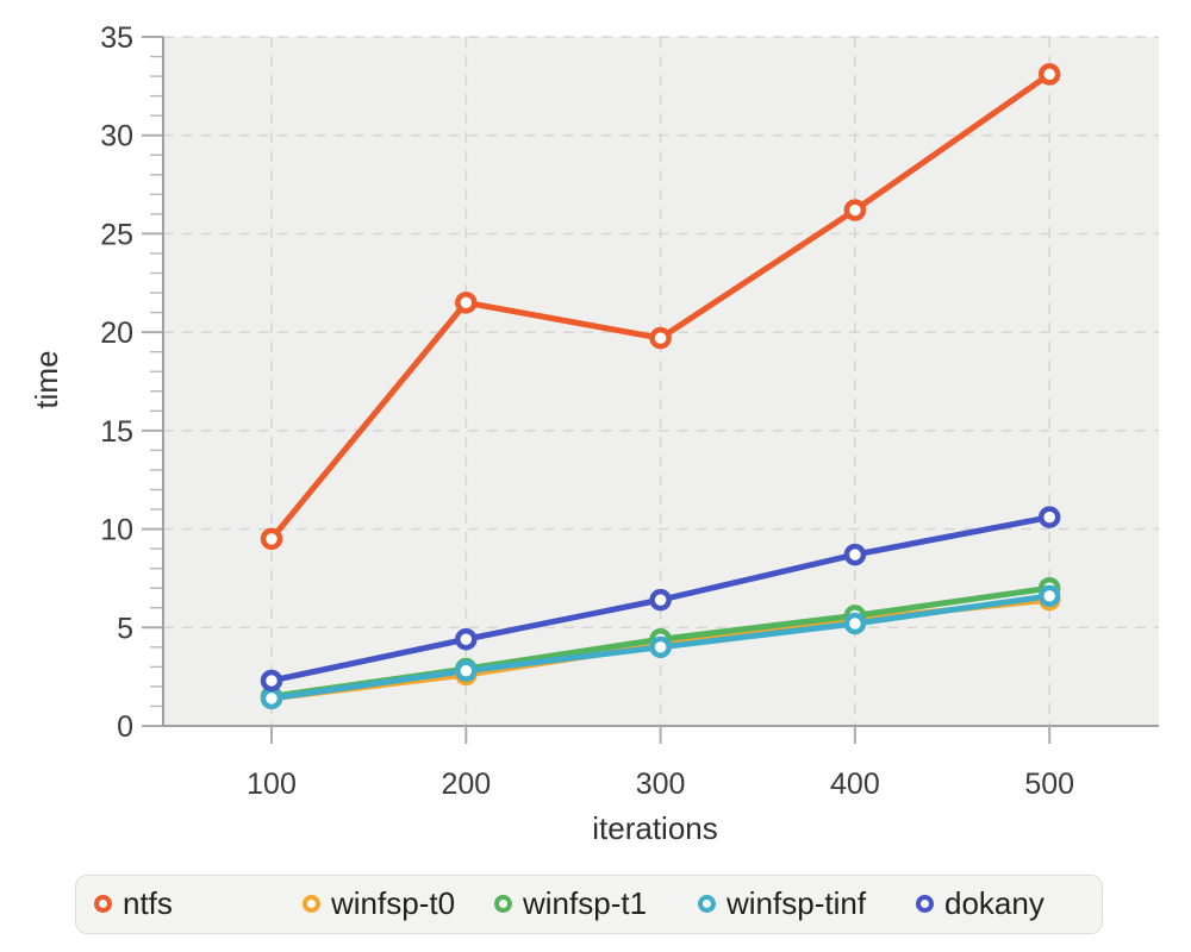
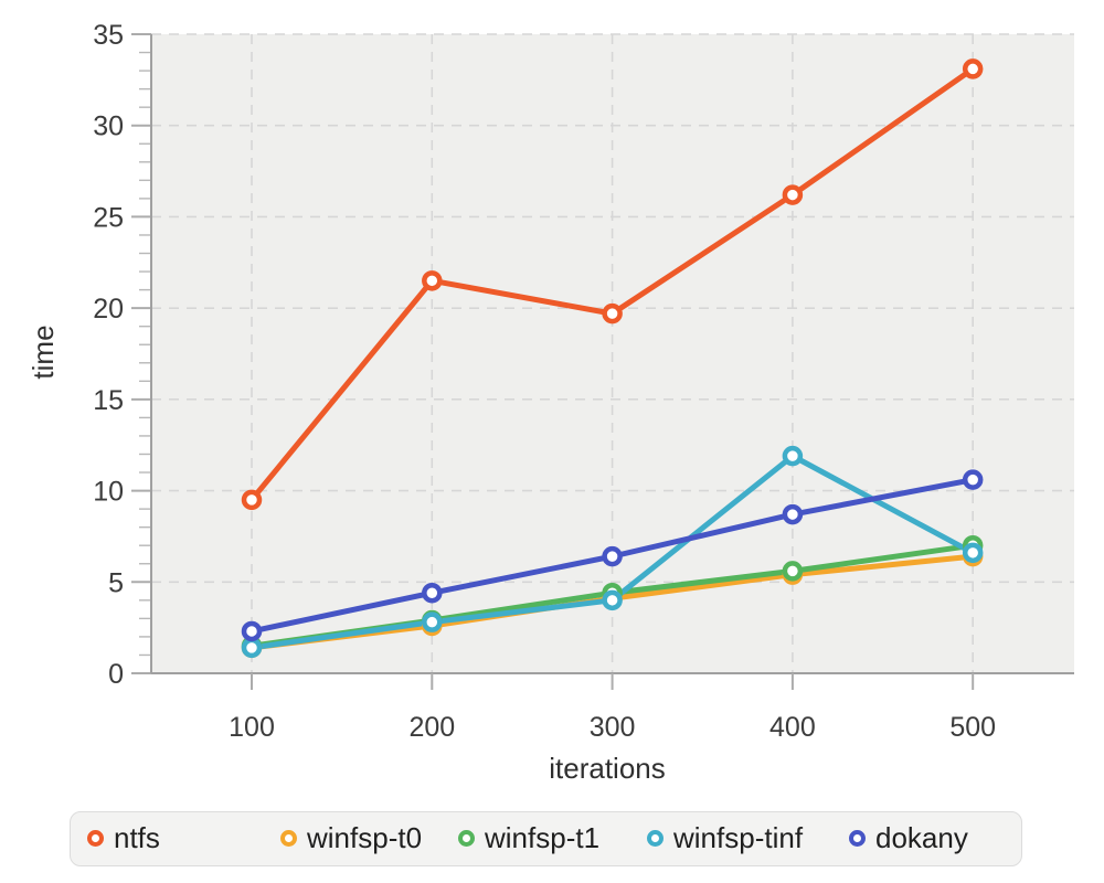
winfsp-tinf/400: 5.2 -> 11.9
